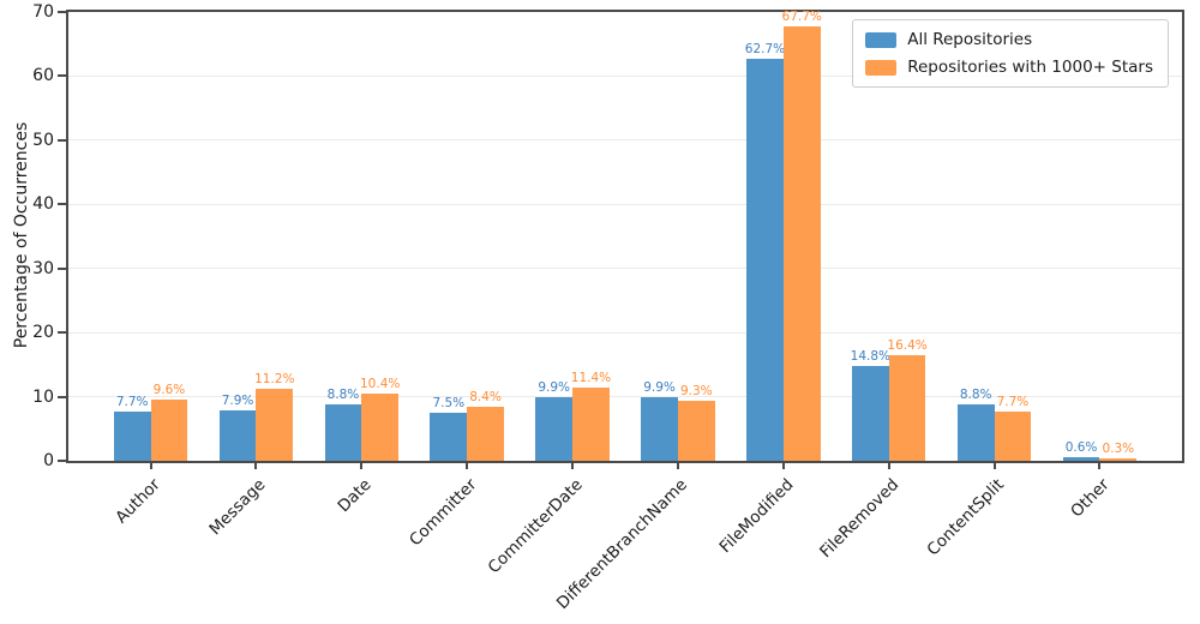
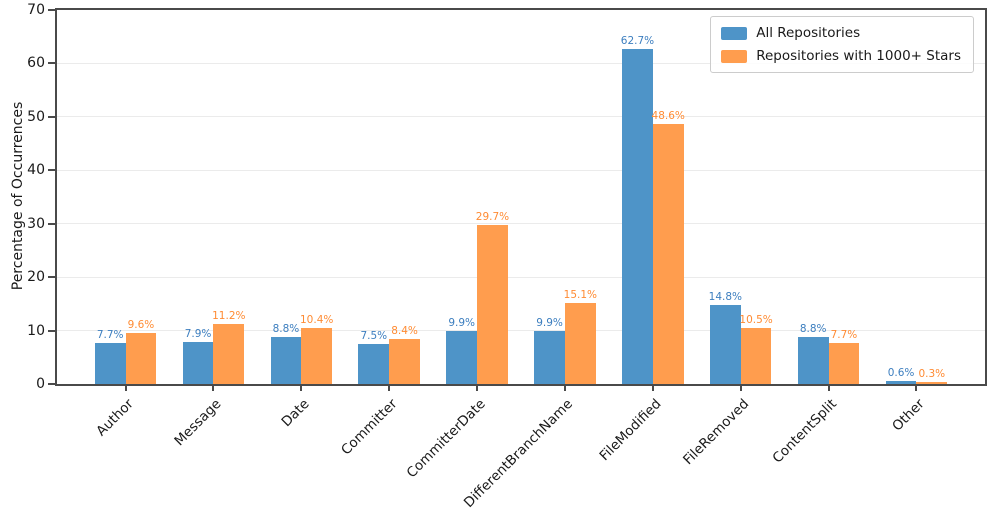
Repositories with 1000+ Stars/CommitterDate: 11.4% -> 29.7%
Repositories with 1000+ Stars/DifferentBranchName: 9.3% -> 15.1%
Repositories with 1000+ Stars/FileModified: 67.7% -> 48.6%
Repositories with 1000+ Stars/FileRemoved: 16.4% -> 10.5%
